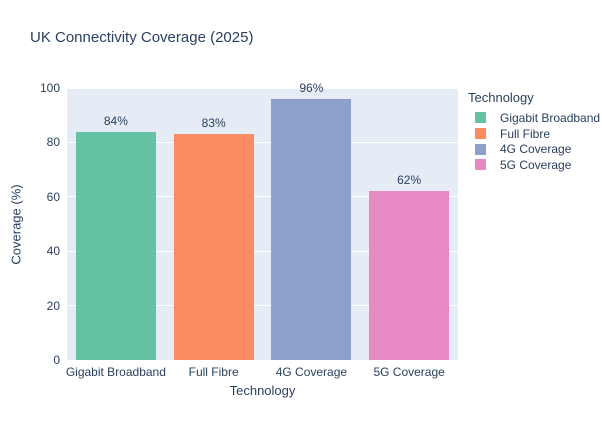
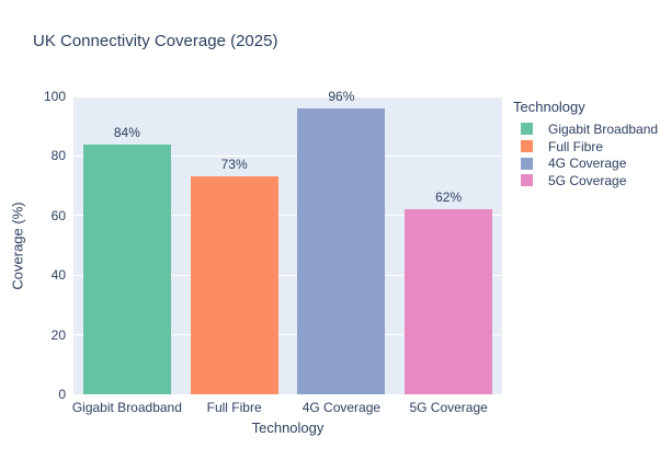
Full Fibre: 83% -> 73%
